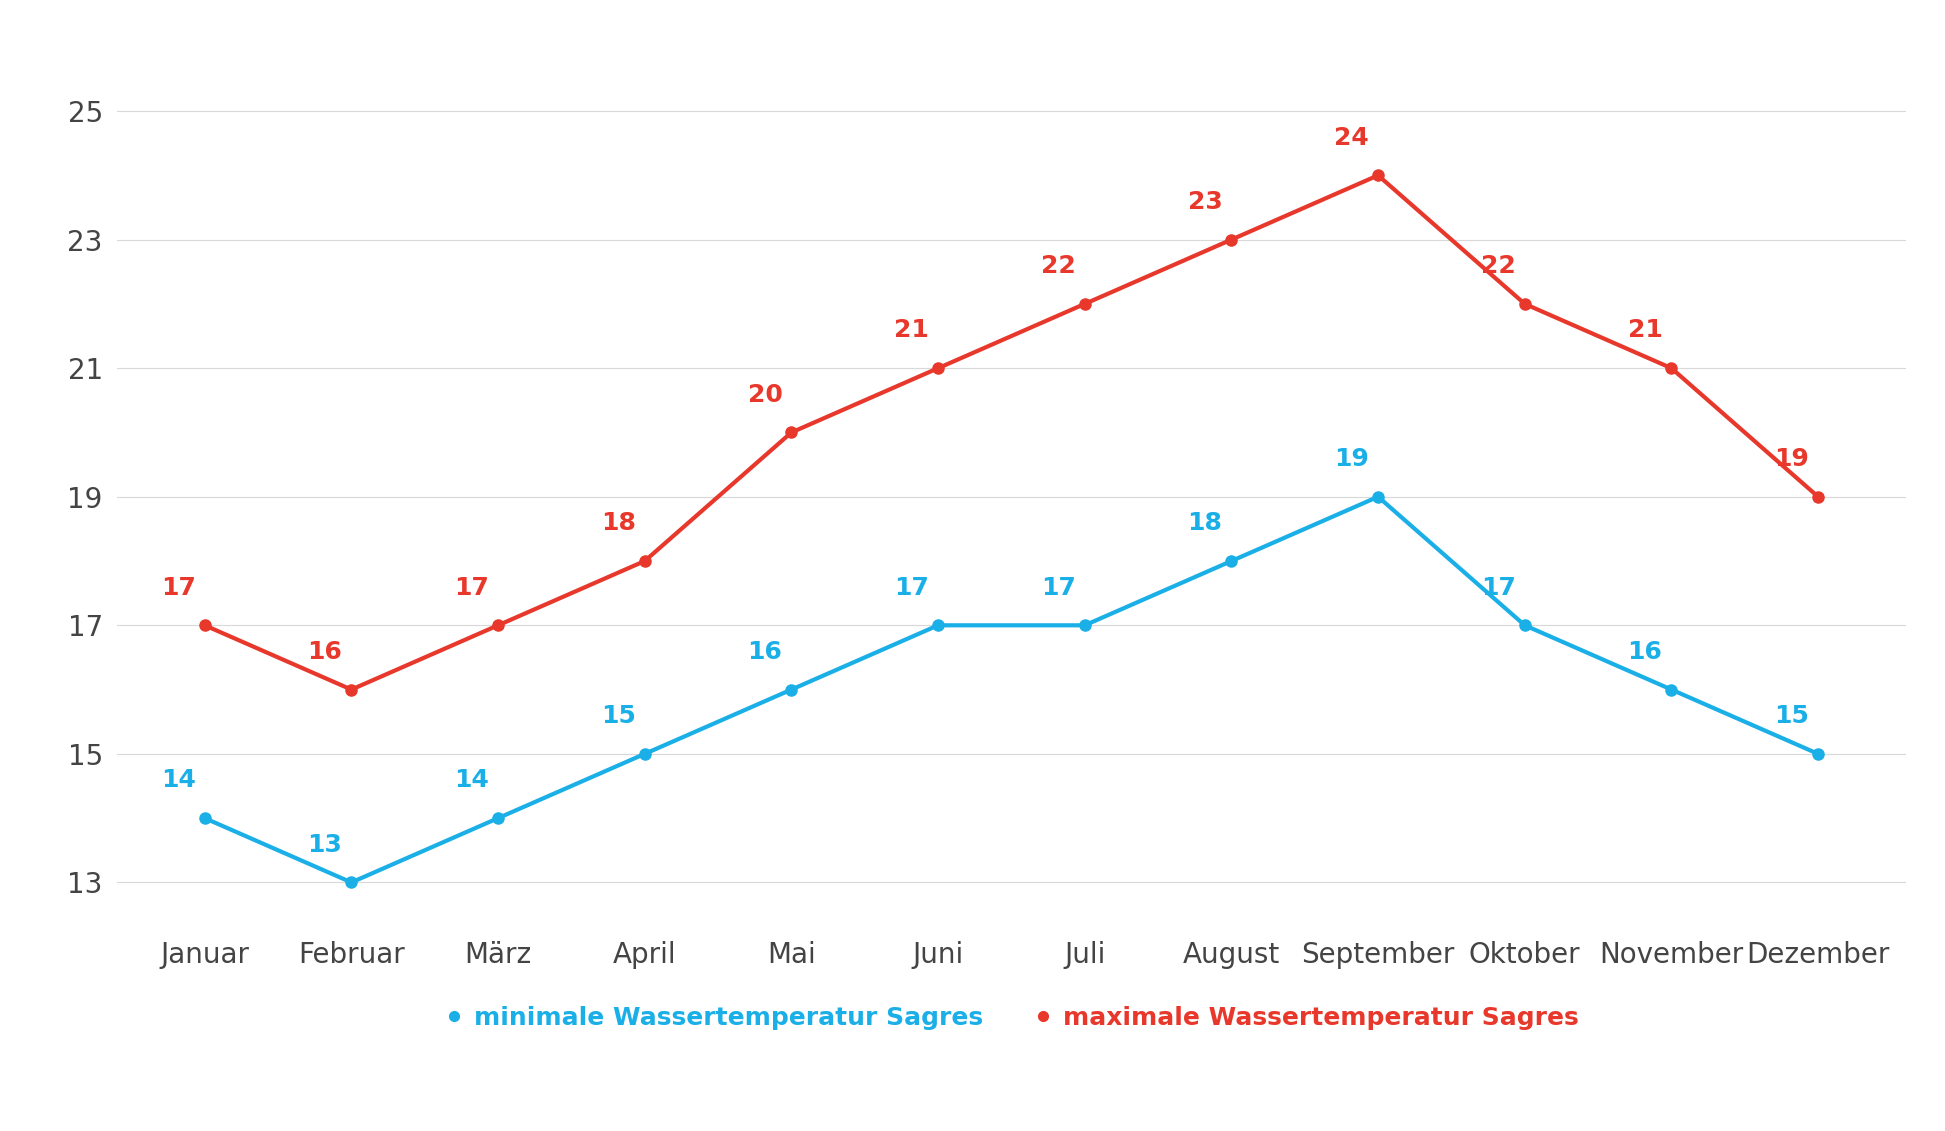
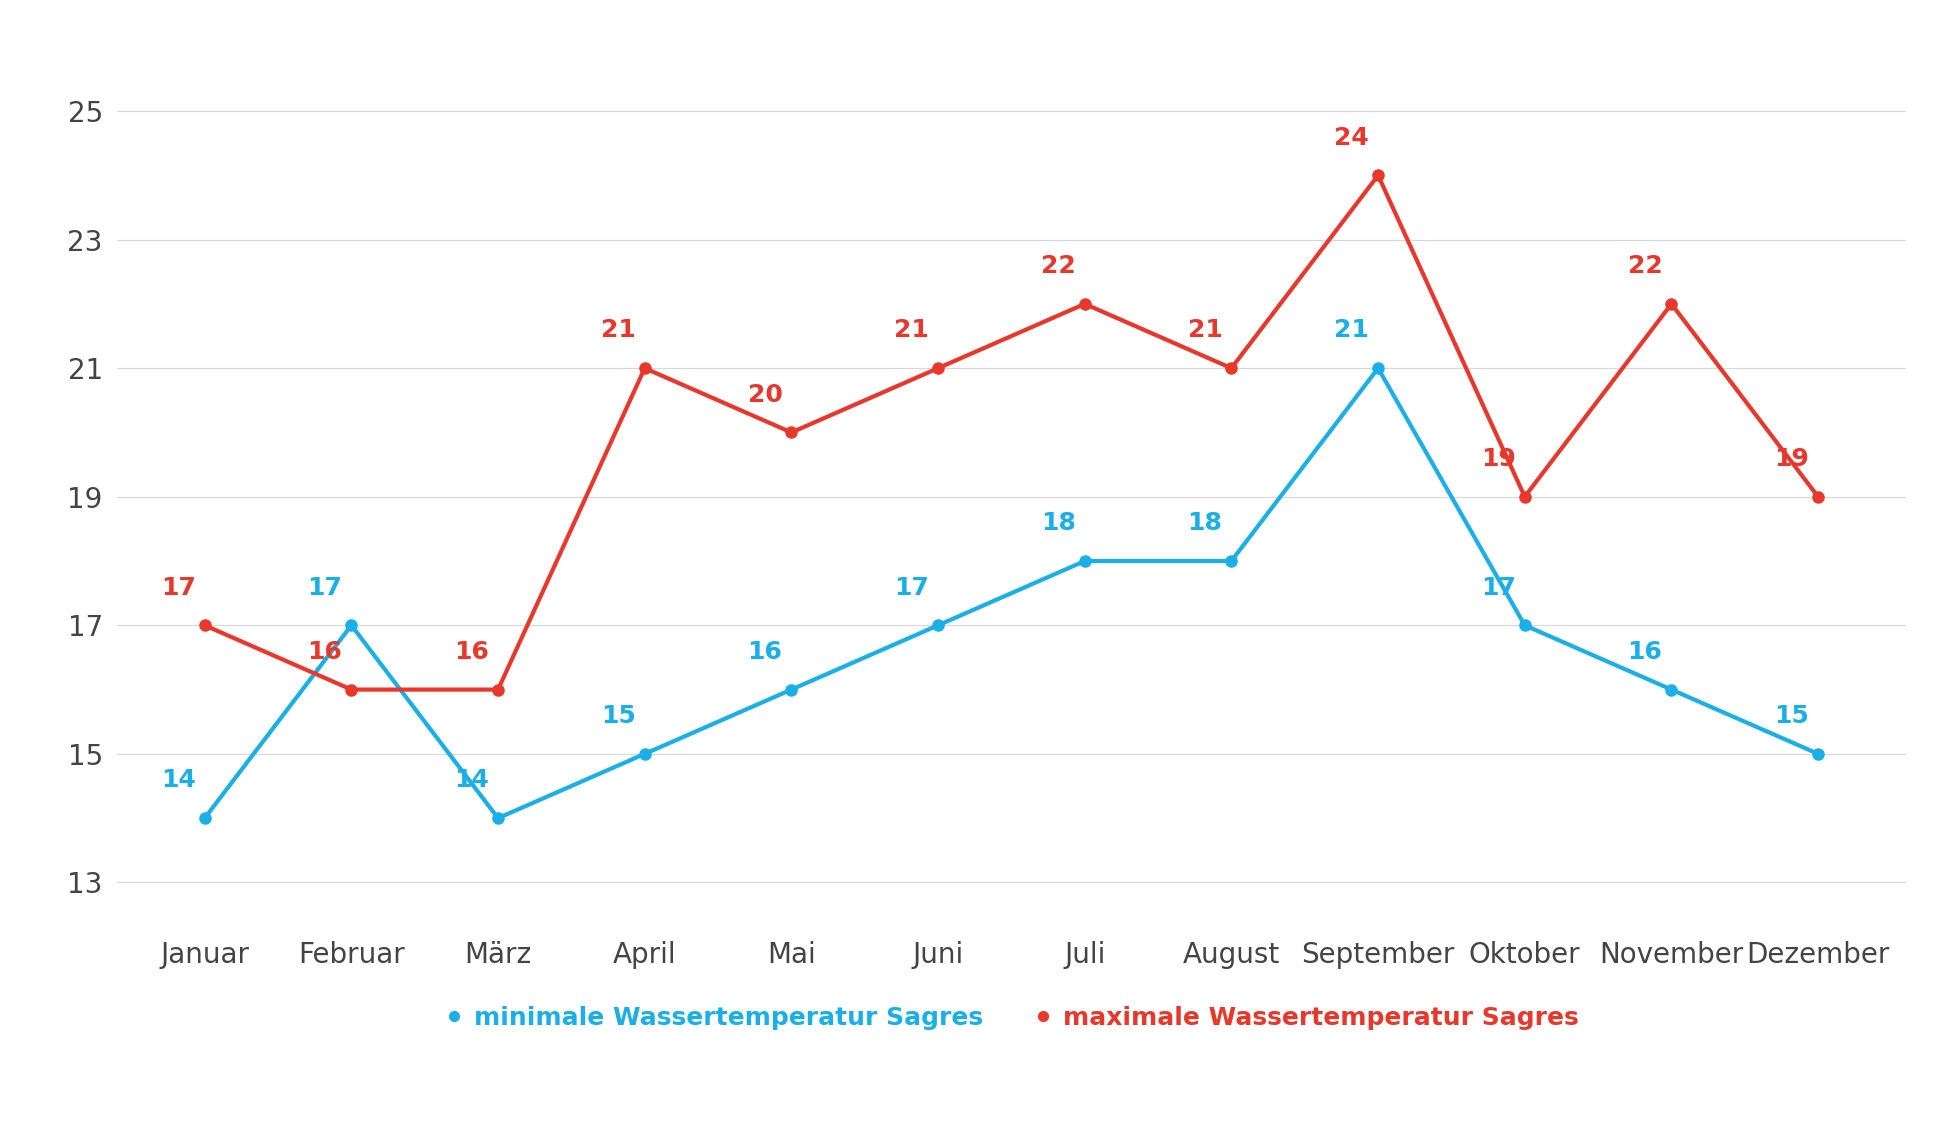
minimale Wassertemperatur Sagres/Februar: 13 -> 17
maximale Wassertemperatur Sagres/März: 17 -> 16
maximale Wassertemperatur Sagres/April: 18 -> 21
minimale Wassertemperatur Sagres/Juli: 17 -> 18
maximale Wassertemperatur Sagres/August: 23 -> 21
minimale Wassertemperatur Sagres/September: 19 -> 21
maximale Wassertemperatur Sagres/Oktober: 22 -> 19
maximale Wassertemperatur Sagres/November: 21 -> 22
